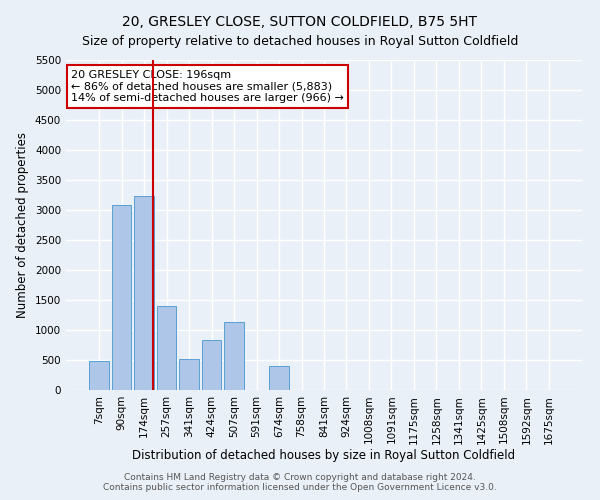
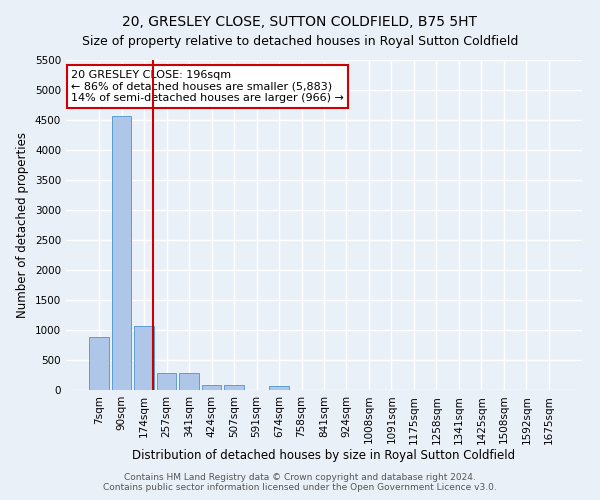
7sqm: 480 -> 880
90sqm: 3080 -> 4560
174sqm: 3240 -> 1060
257sqm: 1400 -> 280
341sqm: 520 -> 280
424sqm: 840 -> 90
507sqm: 1140 -> 80
674sqm: 400 -> 60
